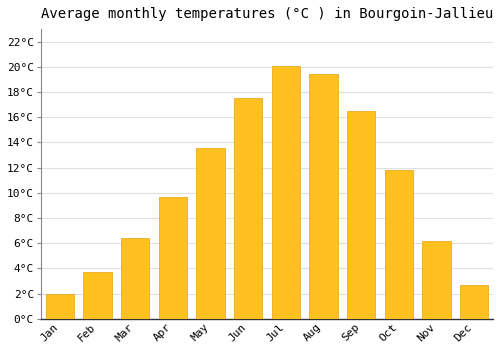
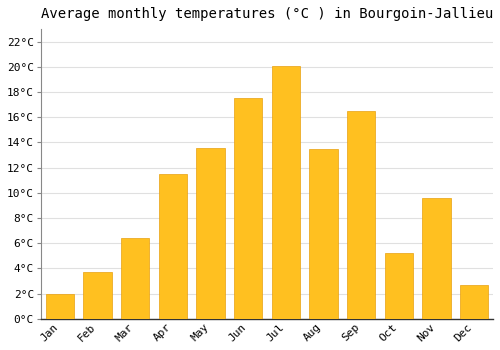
Apr: 9.7°C -> 11.5°C
Aug: 19.4°C -> 13.5°C
Oct: 11.8°C -> 5.2°C
Nov: 6.2°C -> 9.6°C
